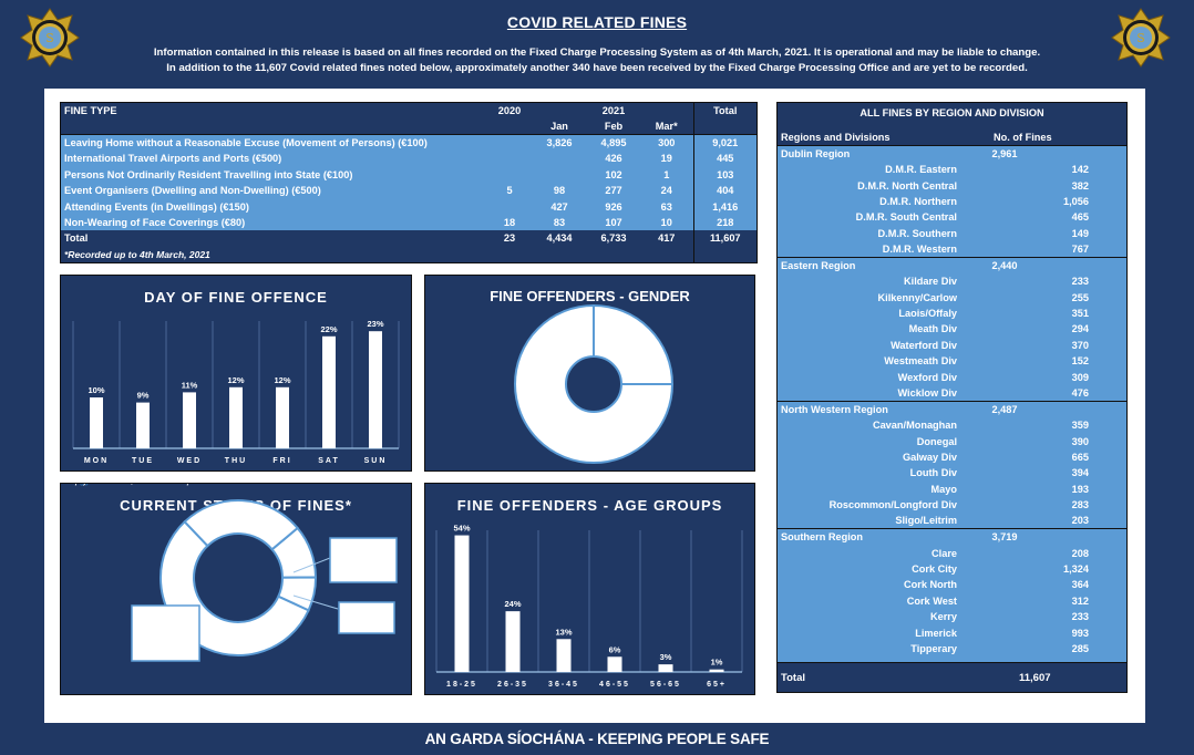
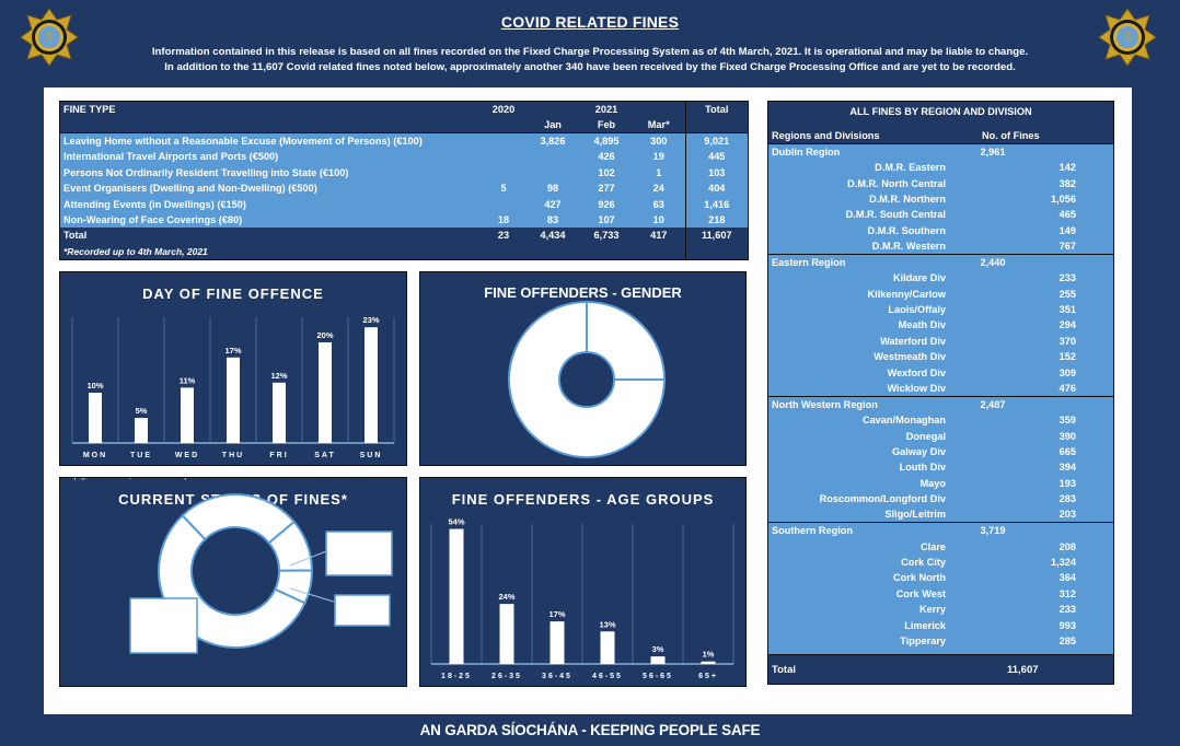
DAY OF FINE OFFENCE/TUE: 9% -> 5%
DAY OF FINE OFFENCE/THU: 12% -> 17%
DAY OF FINE OFFENCE/SAT: 22% -> 20%
FINE OFFENDERS - AGE GROUPS/36-45: 13% -> 17%
FINE OFFENDERS - AGE GROUPS/46-55: 6% -> 13%
